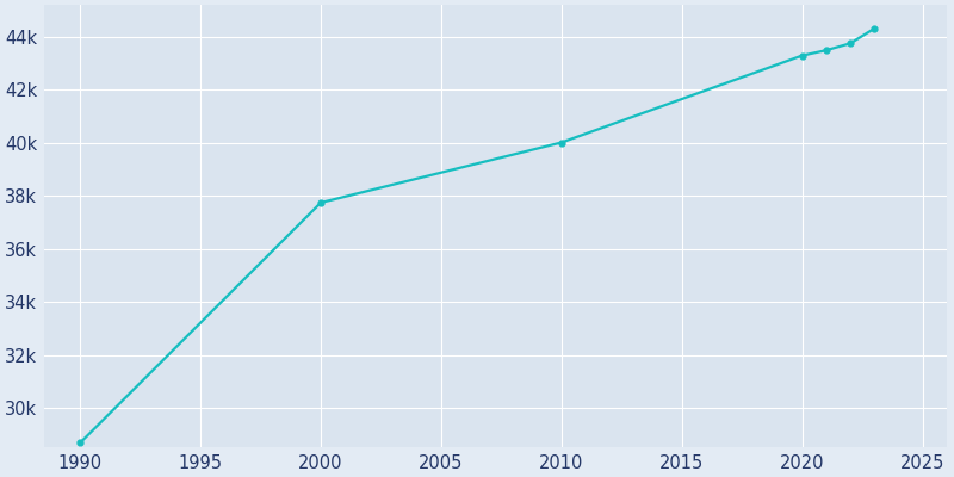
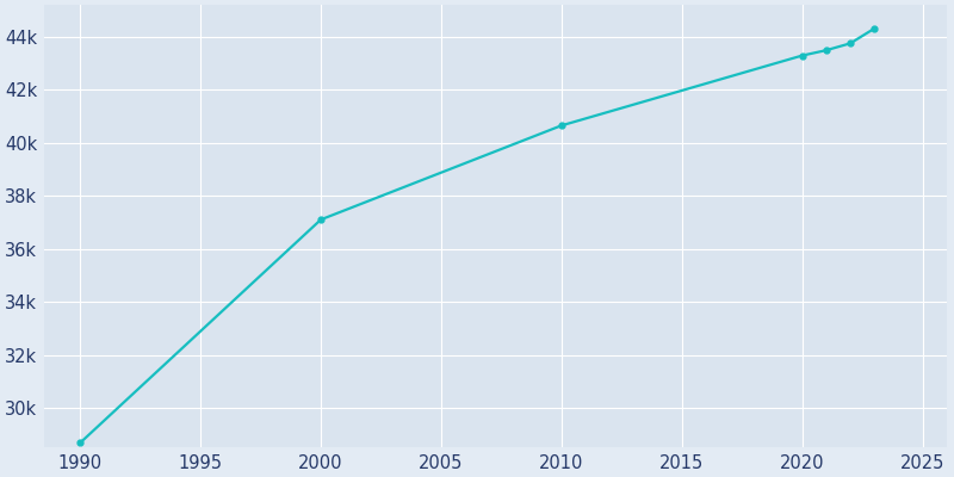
2000: 37.74k -> 37.10k
2010: 40.01k -> 40.65k
